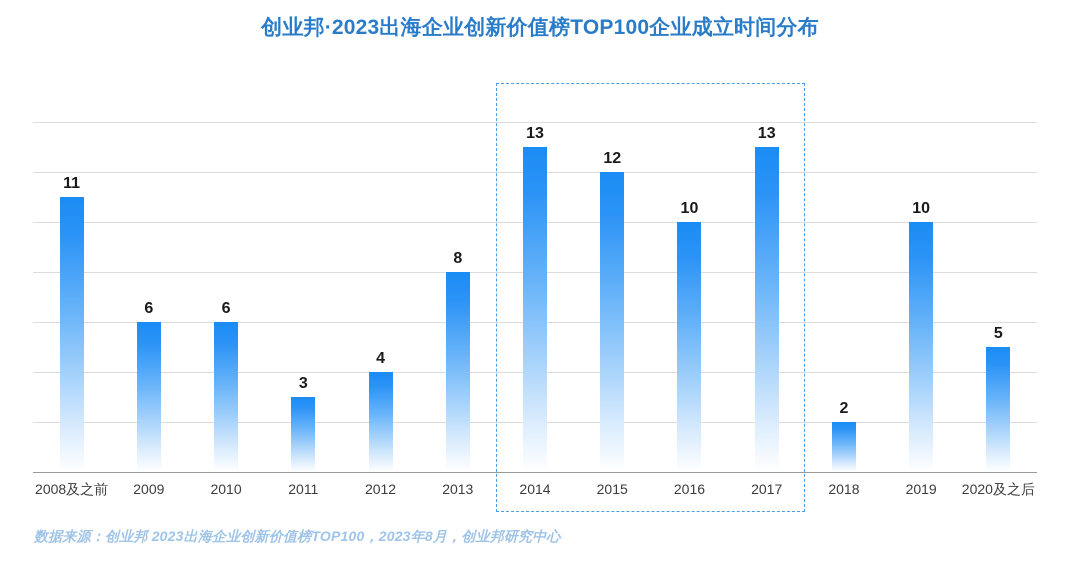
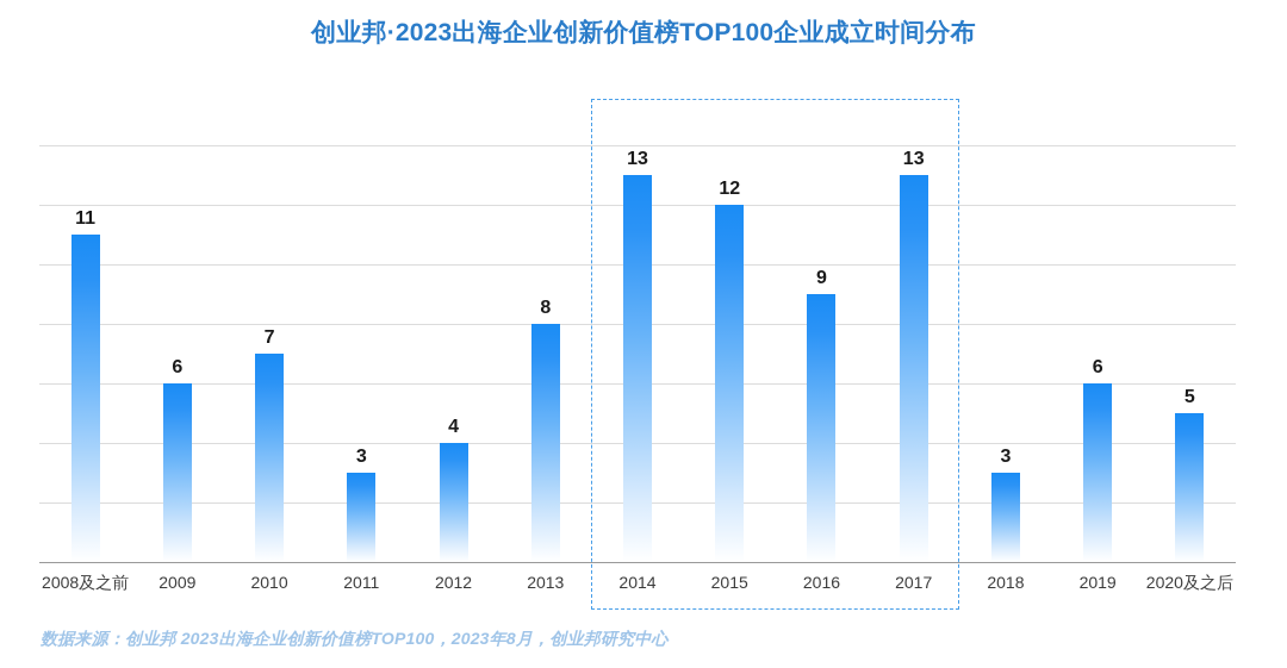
2010: 6 -> 7
2016: 10 -> 9
2018: 2 -> 3
2019: 10 -> 6
